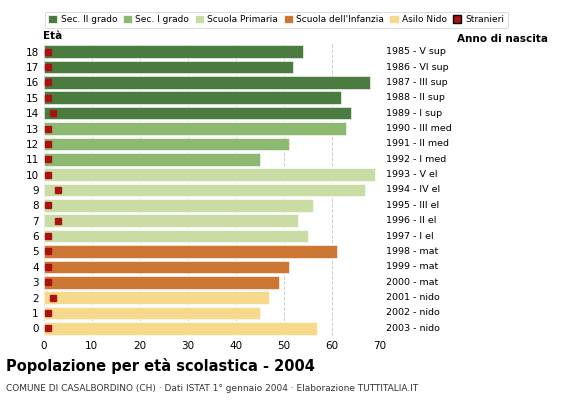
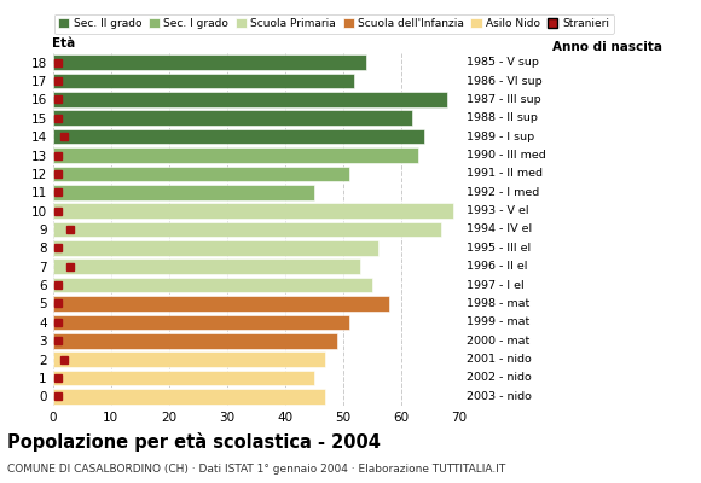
5: 61 -> 58
0: 57 -> 47
